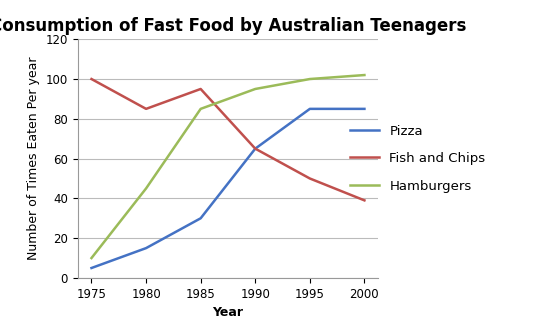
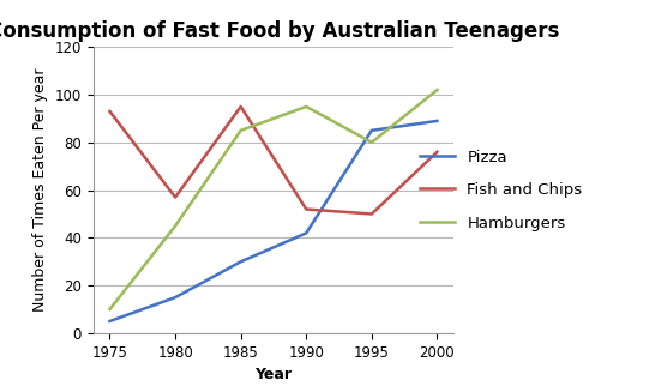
Fish and Chips/1975: 100 -> 93
Fish and Chips/1980: 85 -> 57
Pizza/1990: 65 -> 42
Fish and Chips/1990: 65 -> 52
Hamburgers/1995: 100 -> 80
Pizza/2000: 85 -> 89
Fish and Chips/2000: 39 -> 76
